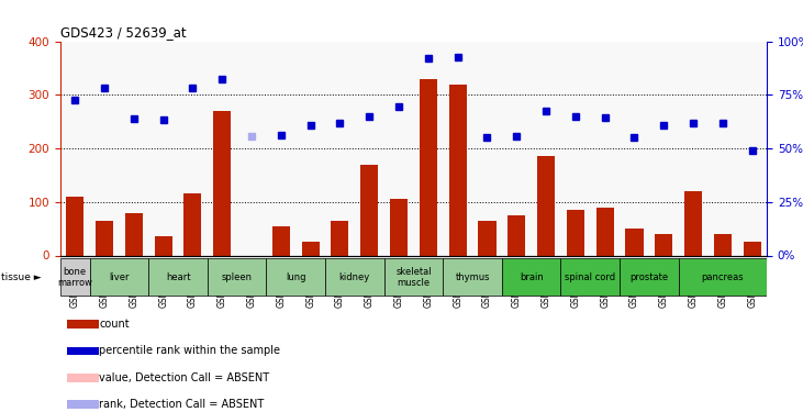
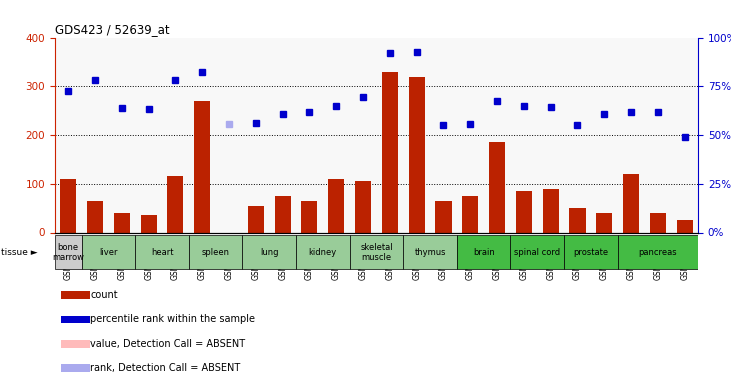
GSM12640: 80 -> 40
GSM12655: 25 -> 75
GSM12660: 170 -> 110
